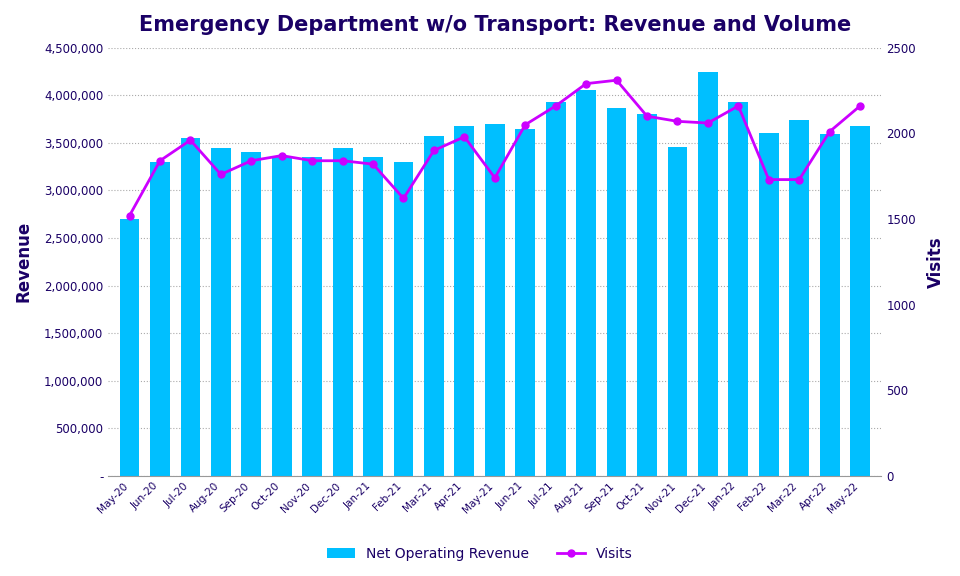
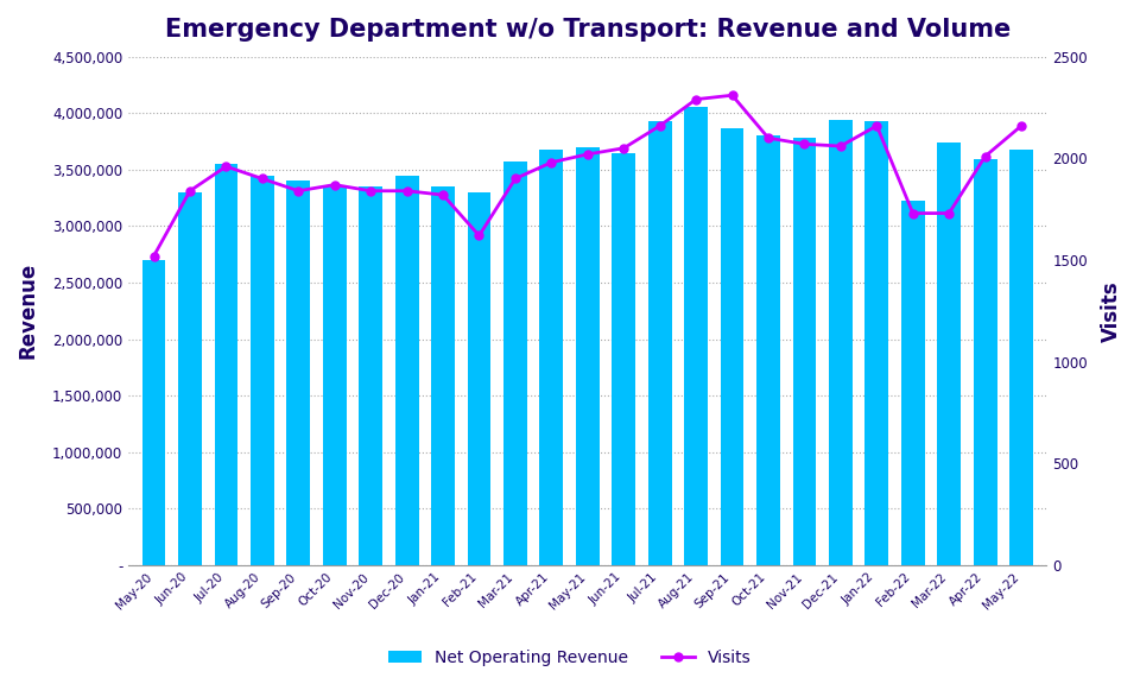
Visits/Aug-20: 1760 -> 1900
Visits/May-21: 1740 -> 2020
Net Operating Revenue/Nov-21: 3,460,000 -> 3,780,000
Net Operating Revenue/Dec-21: 4,240,000 -> 3,940,000
Net Operating Revenue/Feb-22: 3,600,000 -> 3,220,000
